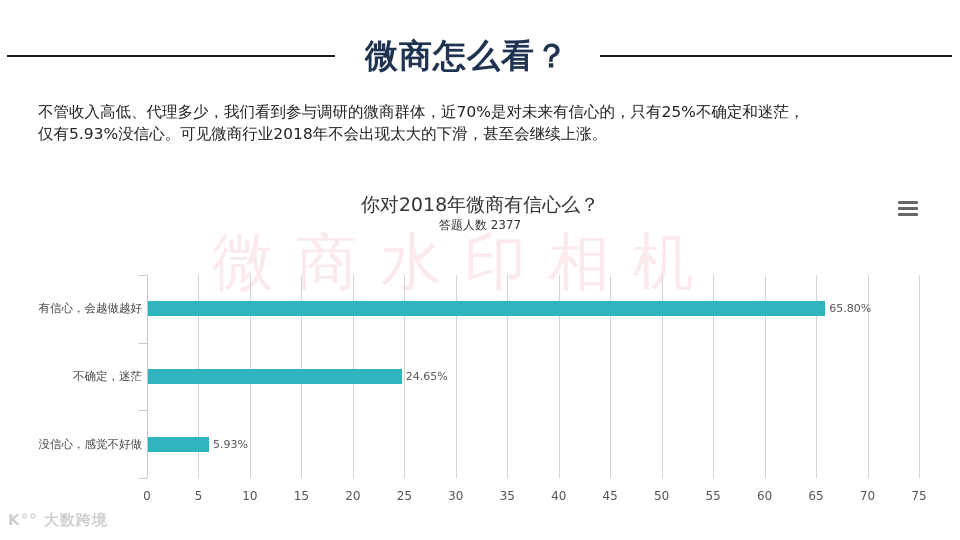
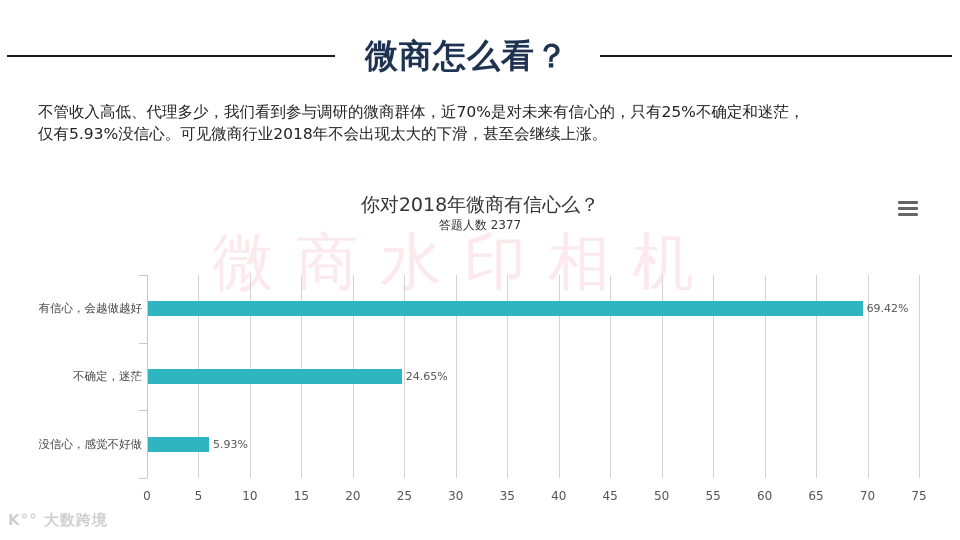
有信心，会越做越好: 65.80% -> 69.42%
